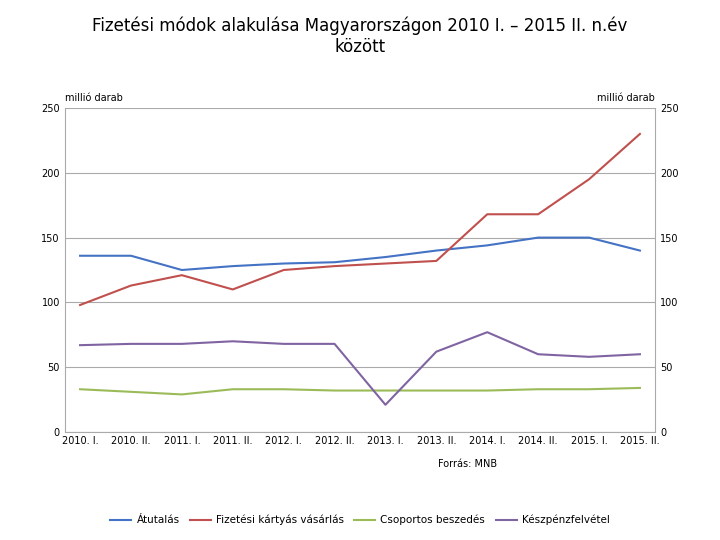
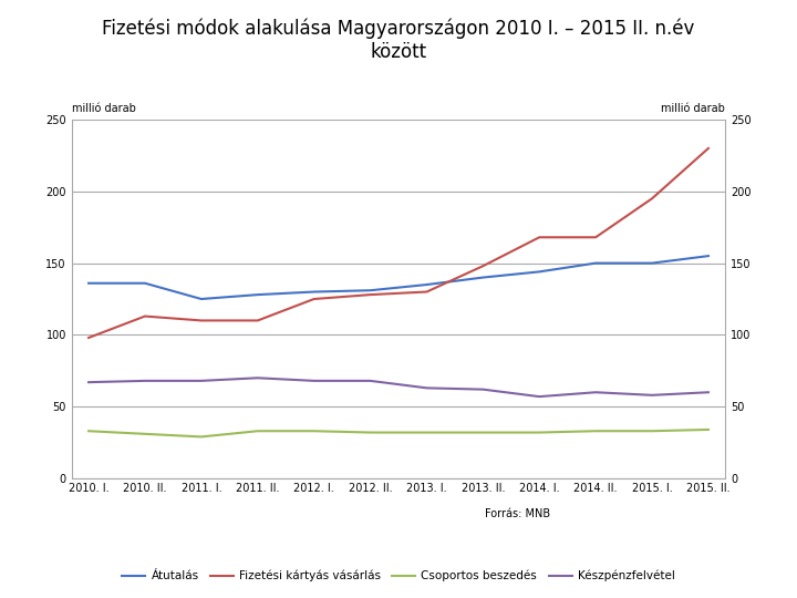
Fizetési kártyás vásárlás/2011. I.: 121 -> 110
Készpénzfelvétel/2013. I.: 21 -> 63
Fizetési kártyás vásárlás/2013. II.: 132 -> 148
Készpénzfelvétel/2014. I.: 77 -> 57
Átutalás/2015. II.: 140 -> 155
